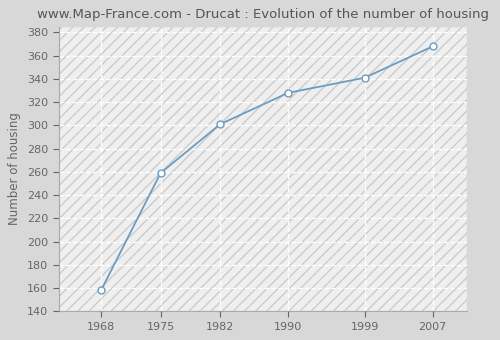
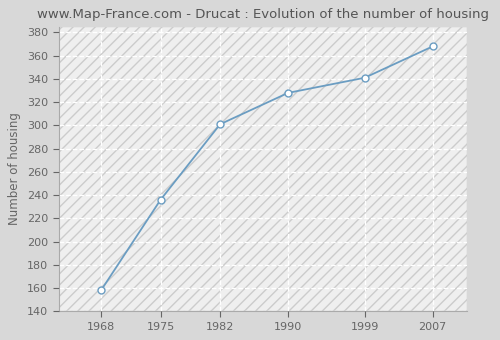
1975: 259 -> 236
